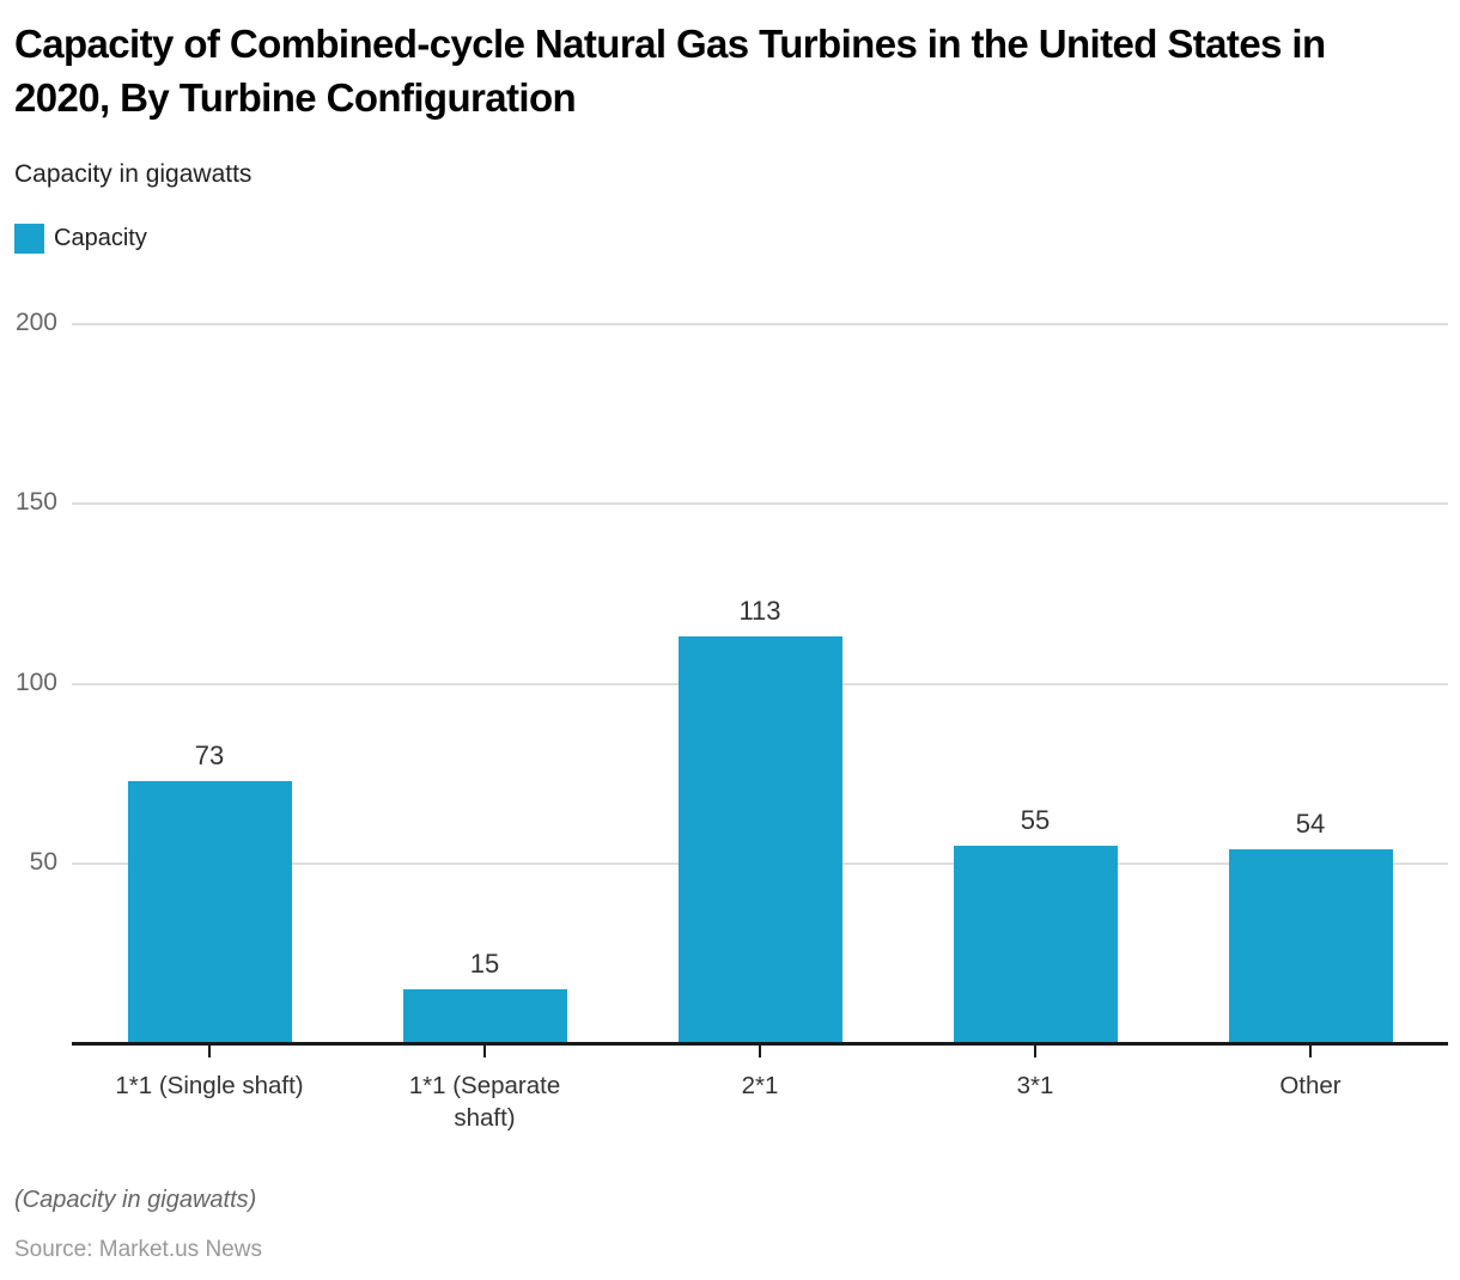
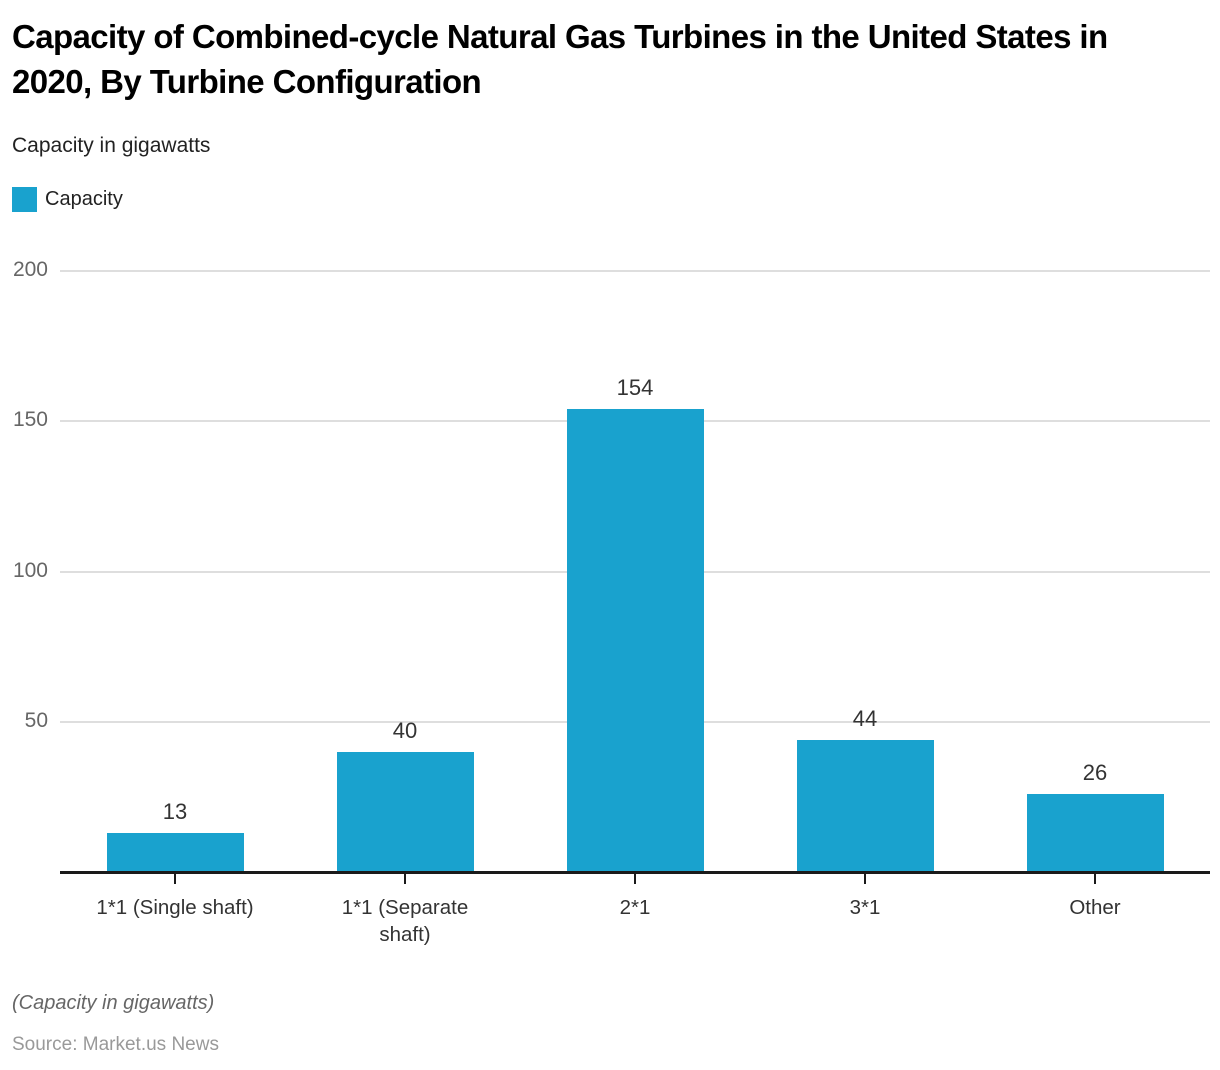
1*1 (Single shaft): 73 -> 13
1*1 (Separate shaft): 15 -> 40
2*1: 113 -> 154
3*1: 55 -> 44
Other: 54 -> 26
